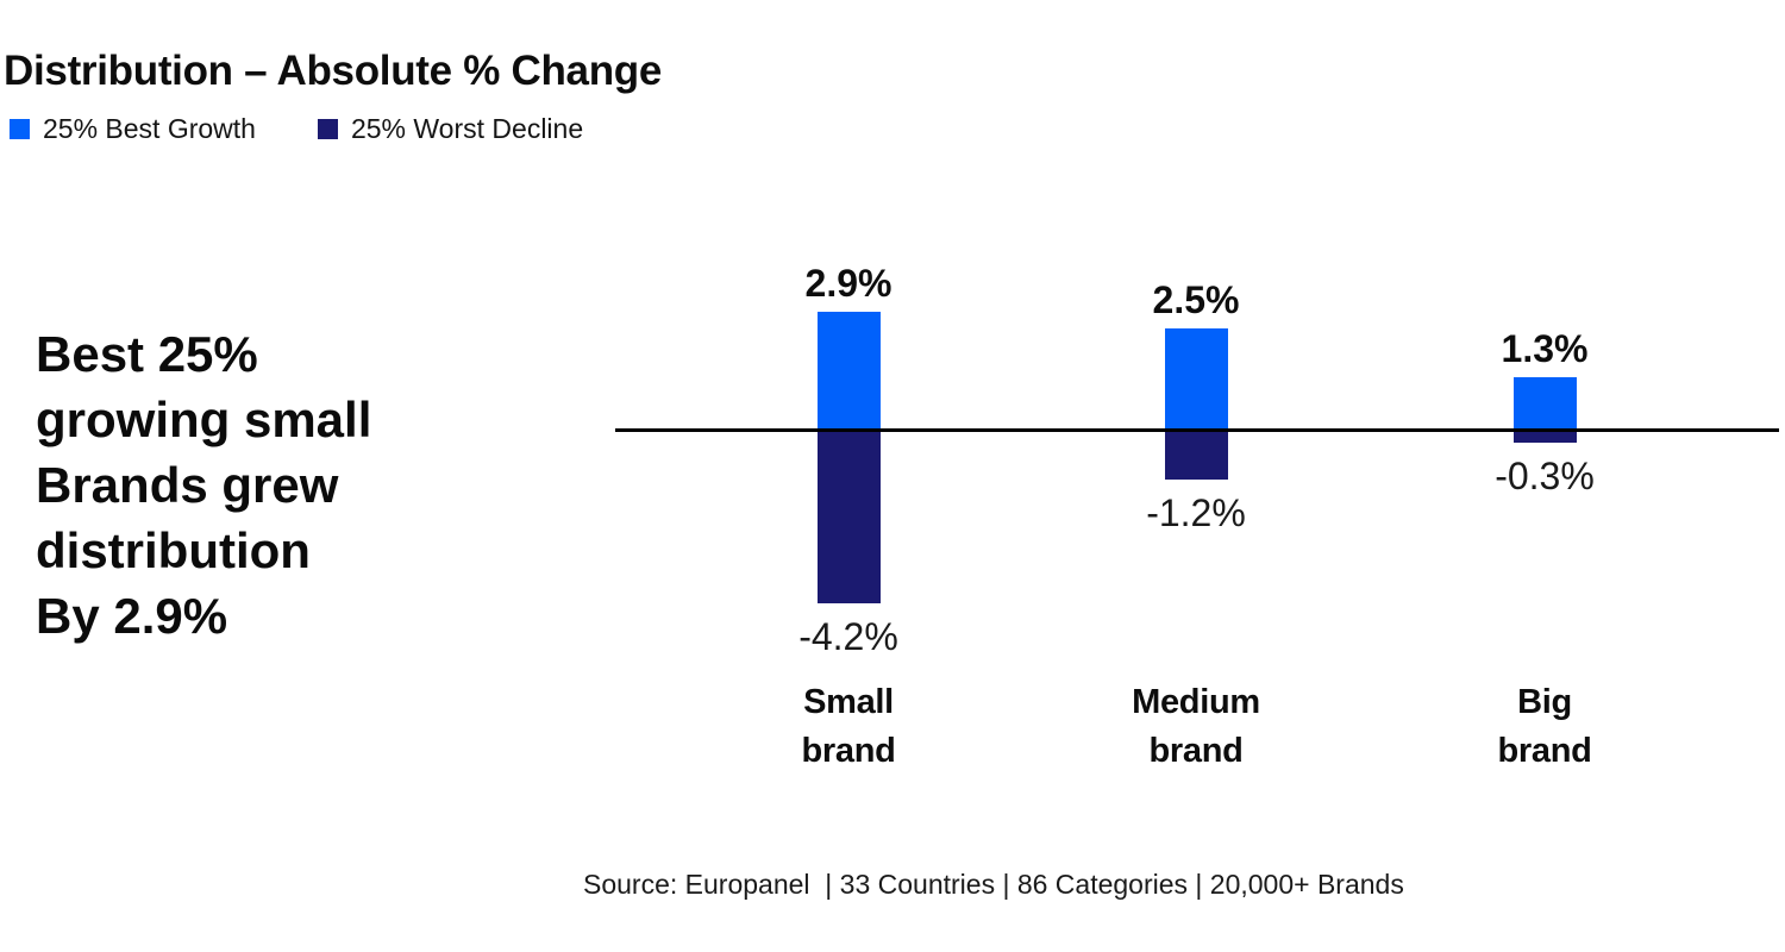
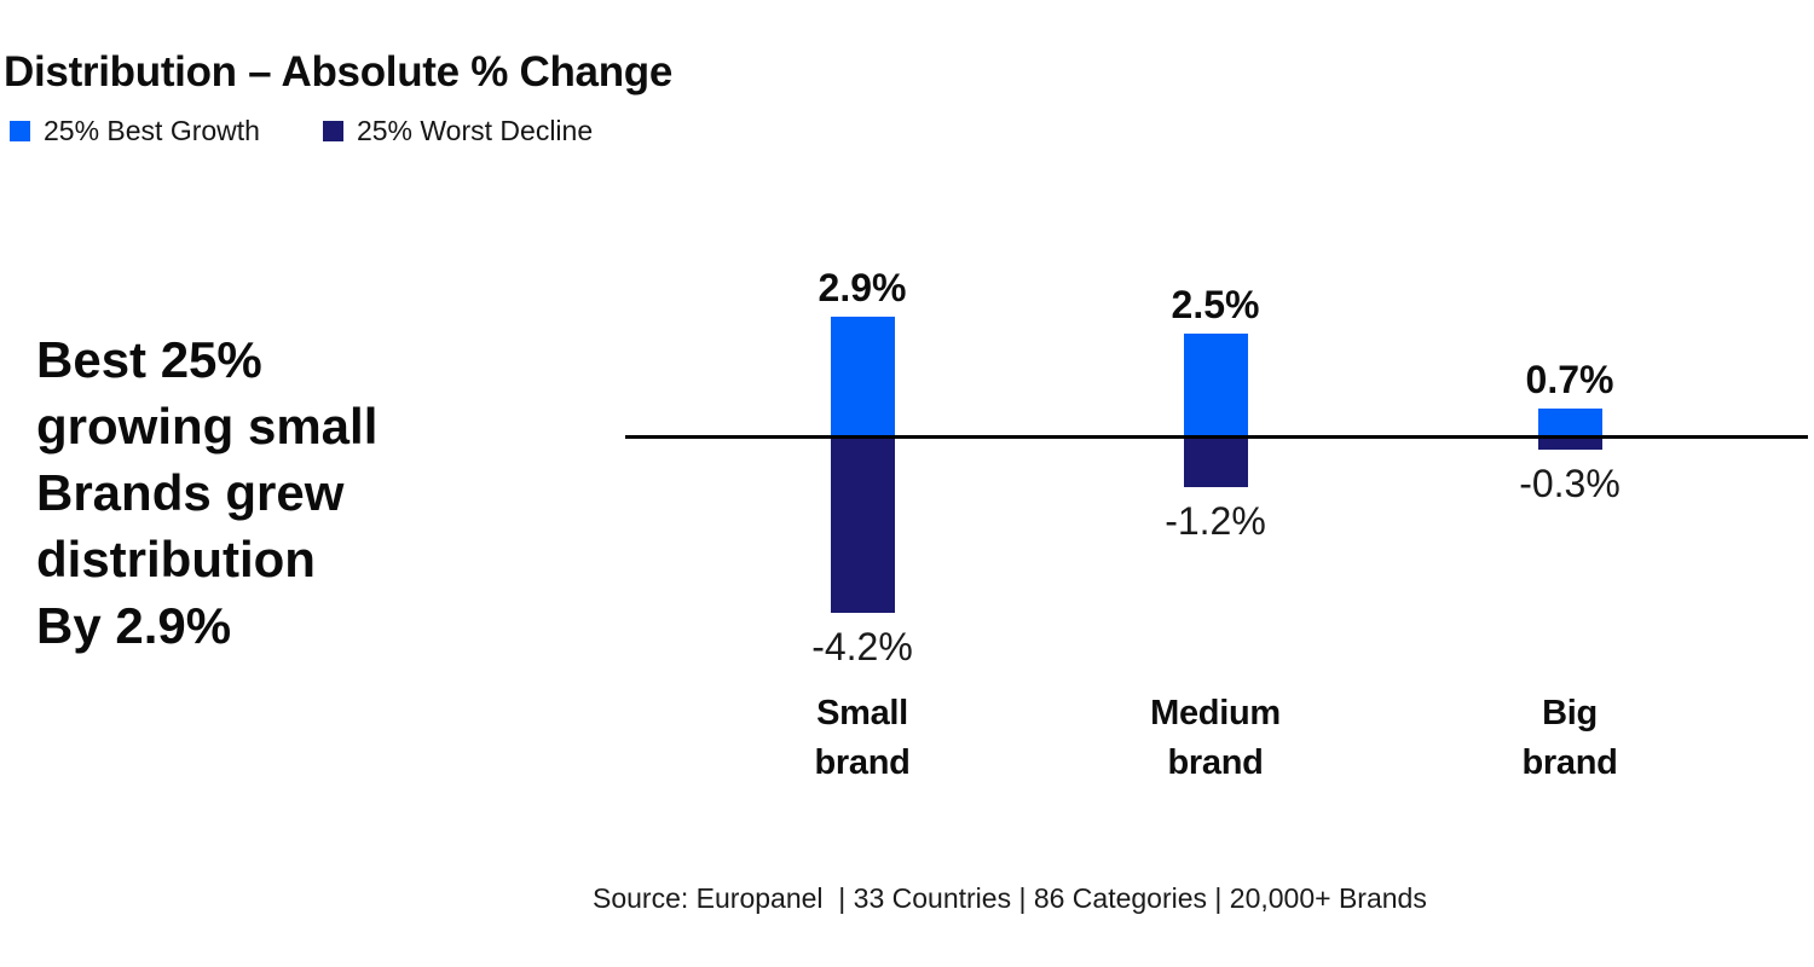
25% Best Growth/Big brand: 1.3% -> 0.7%
